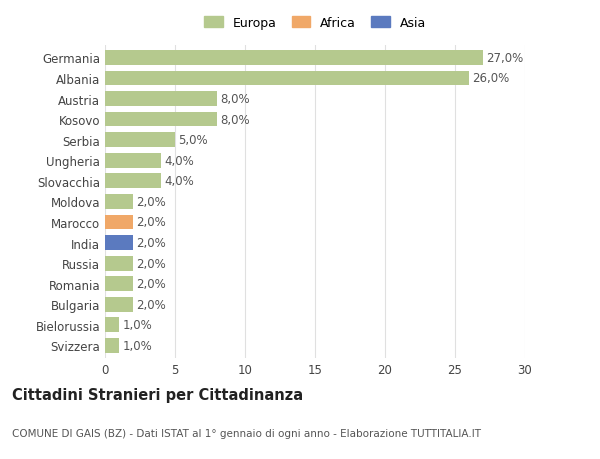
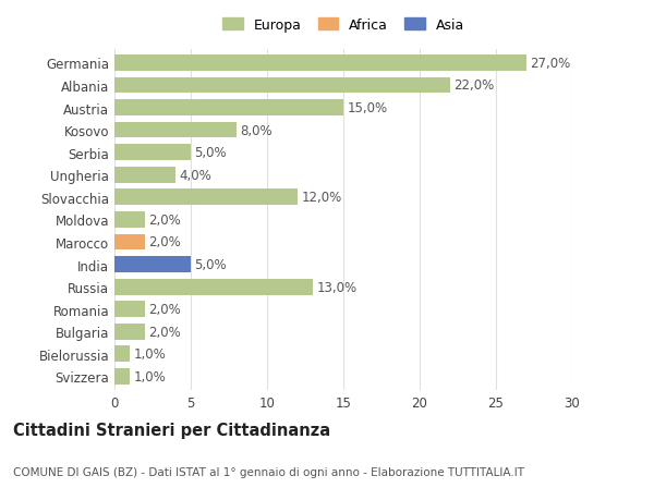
Albania: 26,0% -> 22,0%
Austria: 8,0% -> 15,0%
Slovacchia: 4,0% -> 12,0%
India: 2,0% -> 5,0%
Russia: 2,0% -> 13,0%
